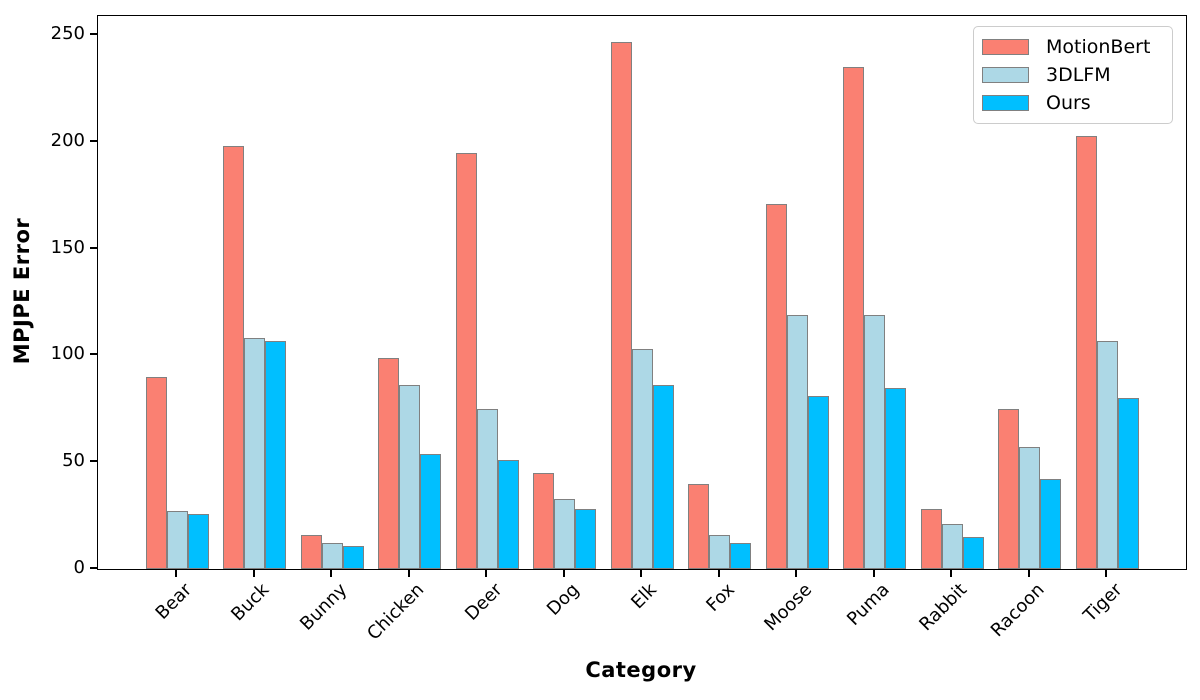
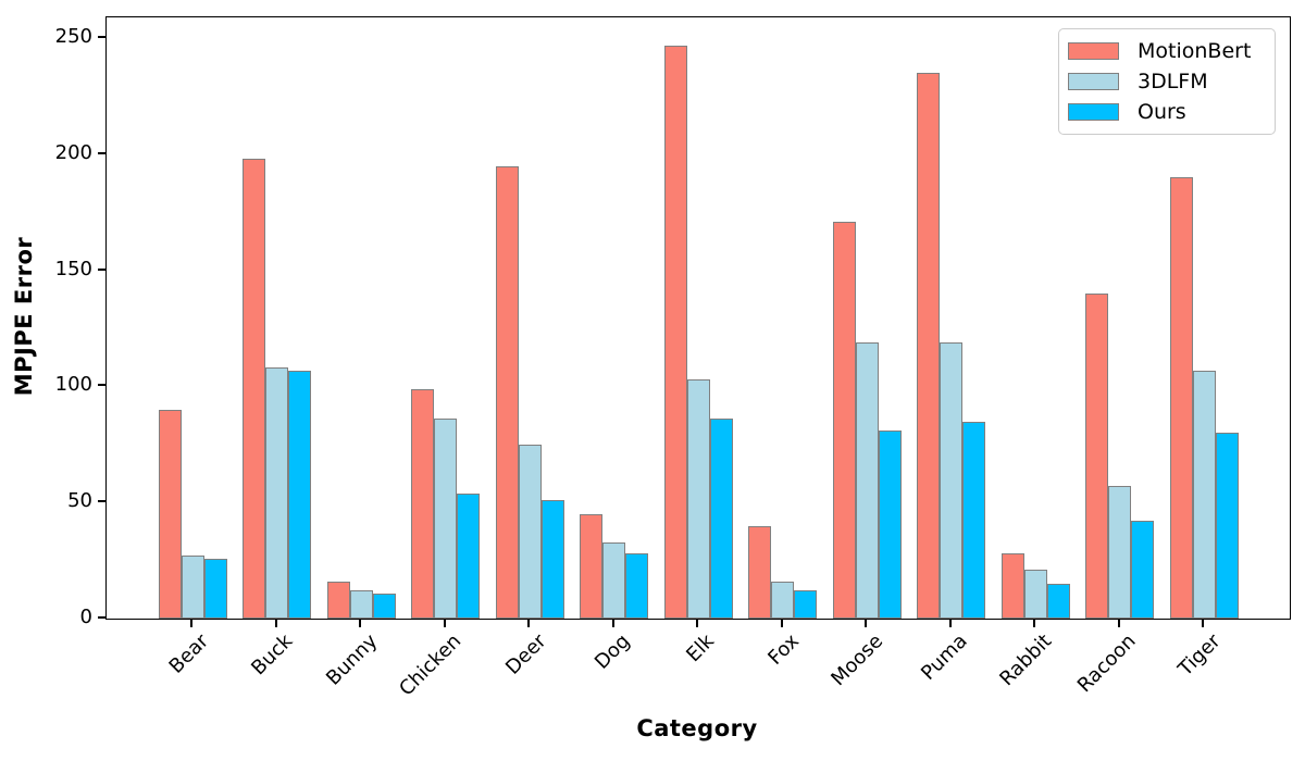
MotionBert/Racoon: 75 -> 140
MotionBert/Tiger: 203 -> 190
